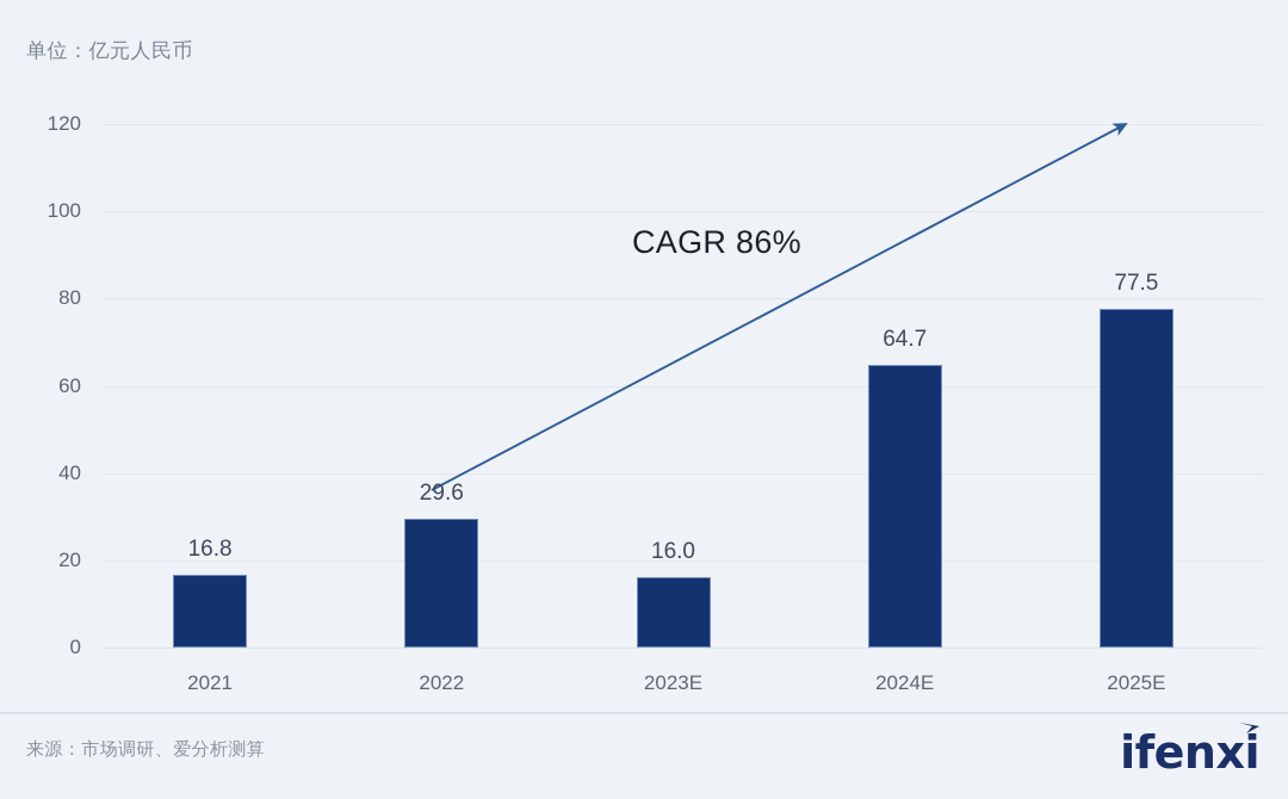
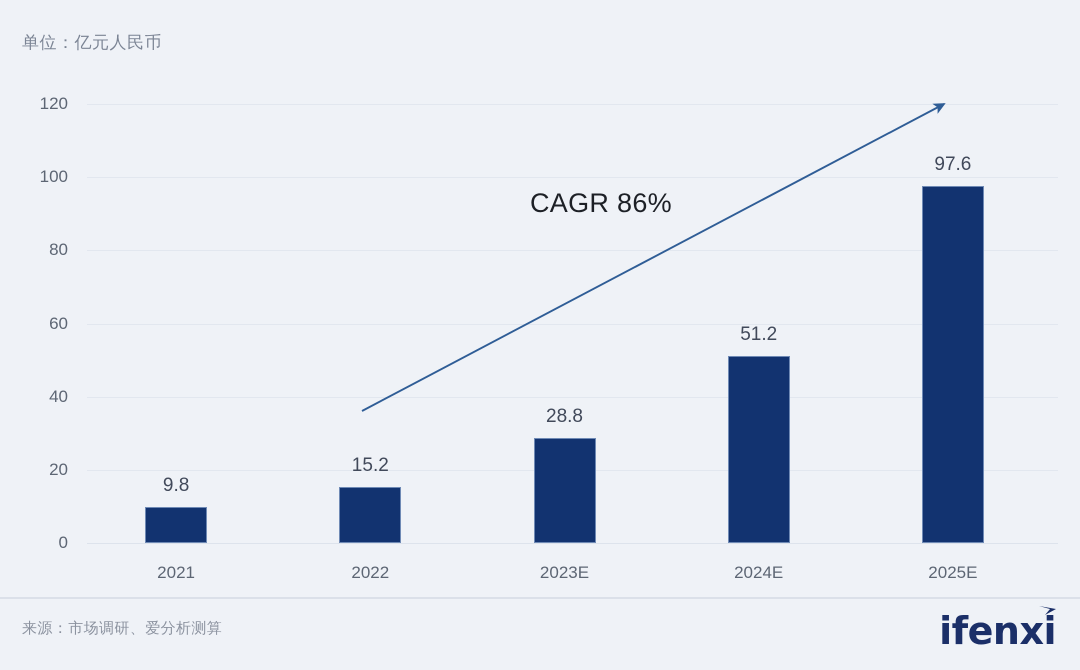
2021: 16.8 -> 9.8
2022: 29.6 -> 15.2
2023E: 16.0 -> 28.8
2024E: 64.7 -> 51.2
2025E: 77.5 -> 97.6
